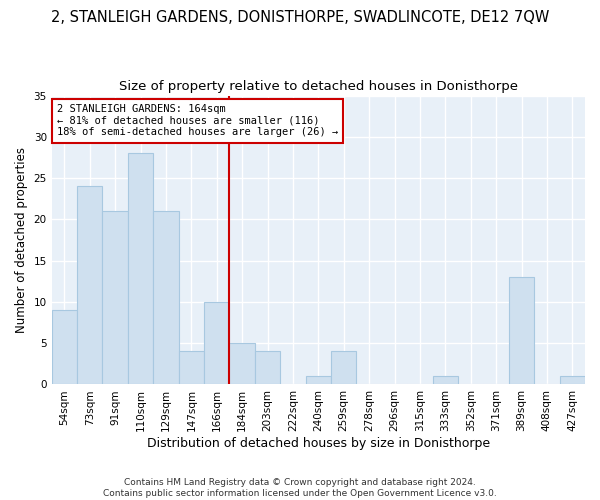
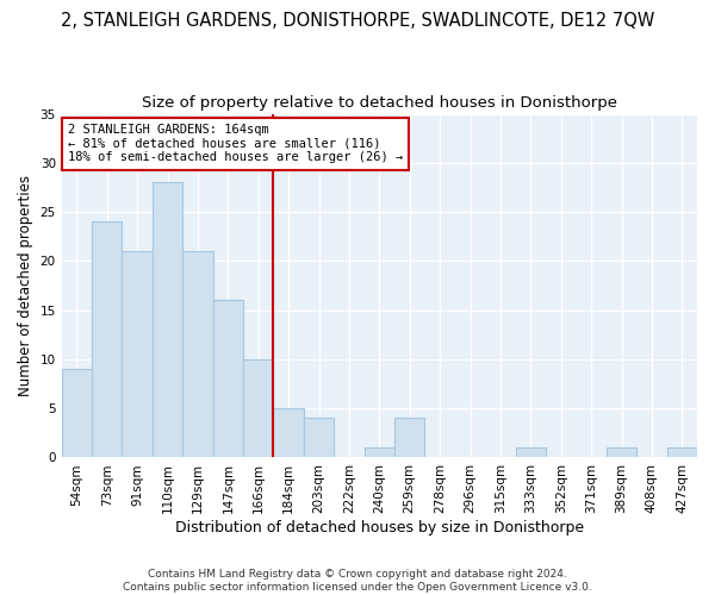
147sqm: 4 -> 16
389sqm: 13 -> 1
